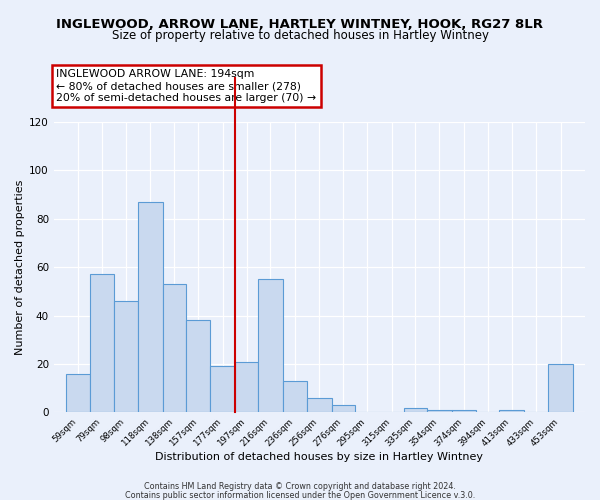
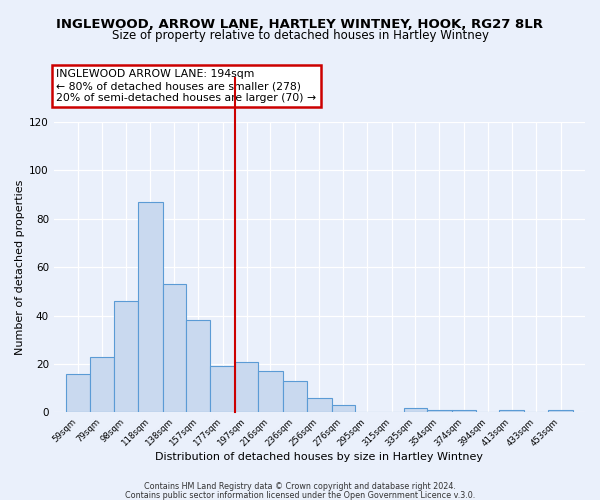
79sqm: 57 -> 23
216sqm: 55 -> 17
453sqm: 20 -> 1
